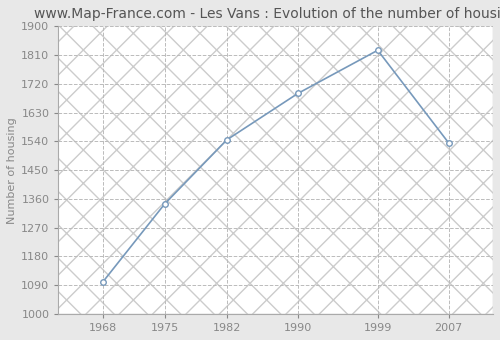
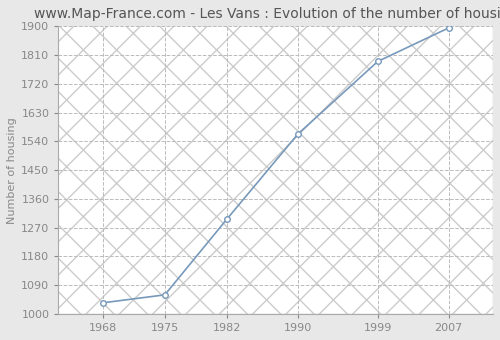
1968: 1100 -> 1035
1975: 1345 -> 1060
1982: 1545 -> 1297
1990: 1690 -> 1563
1999: 1825 -> 1790
2007: 1535 -> 1895
